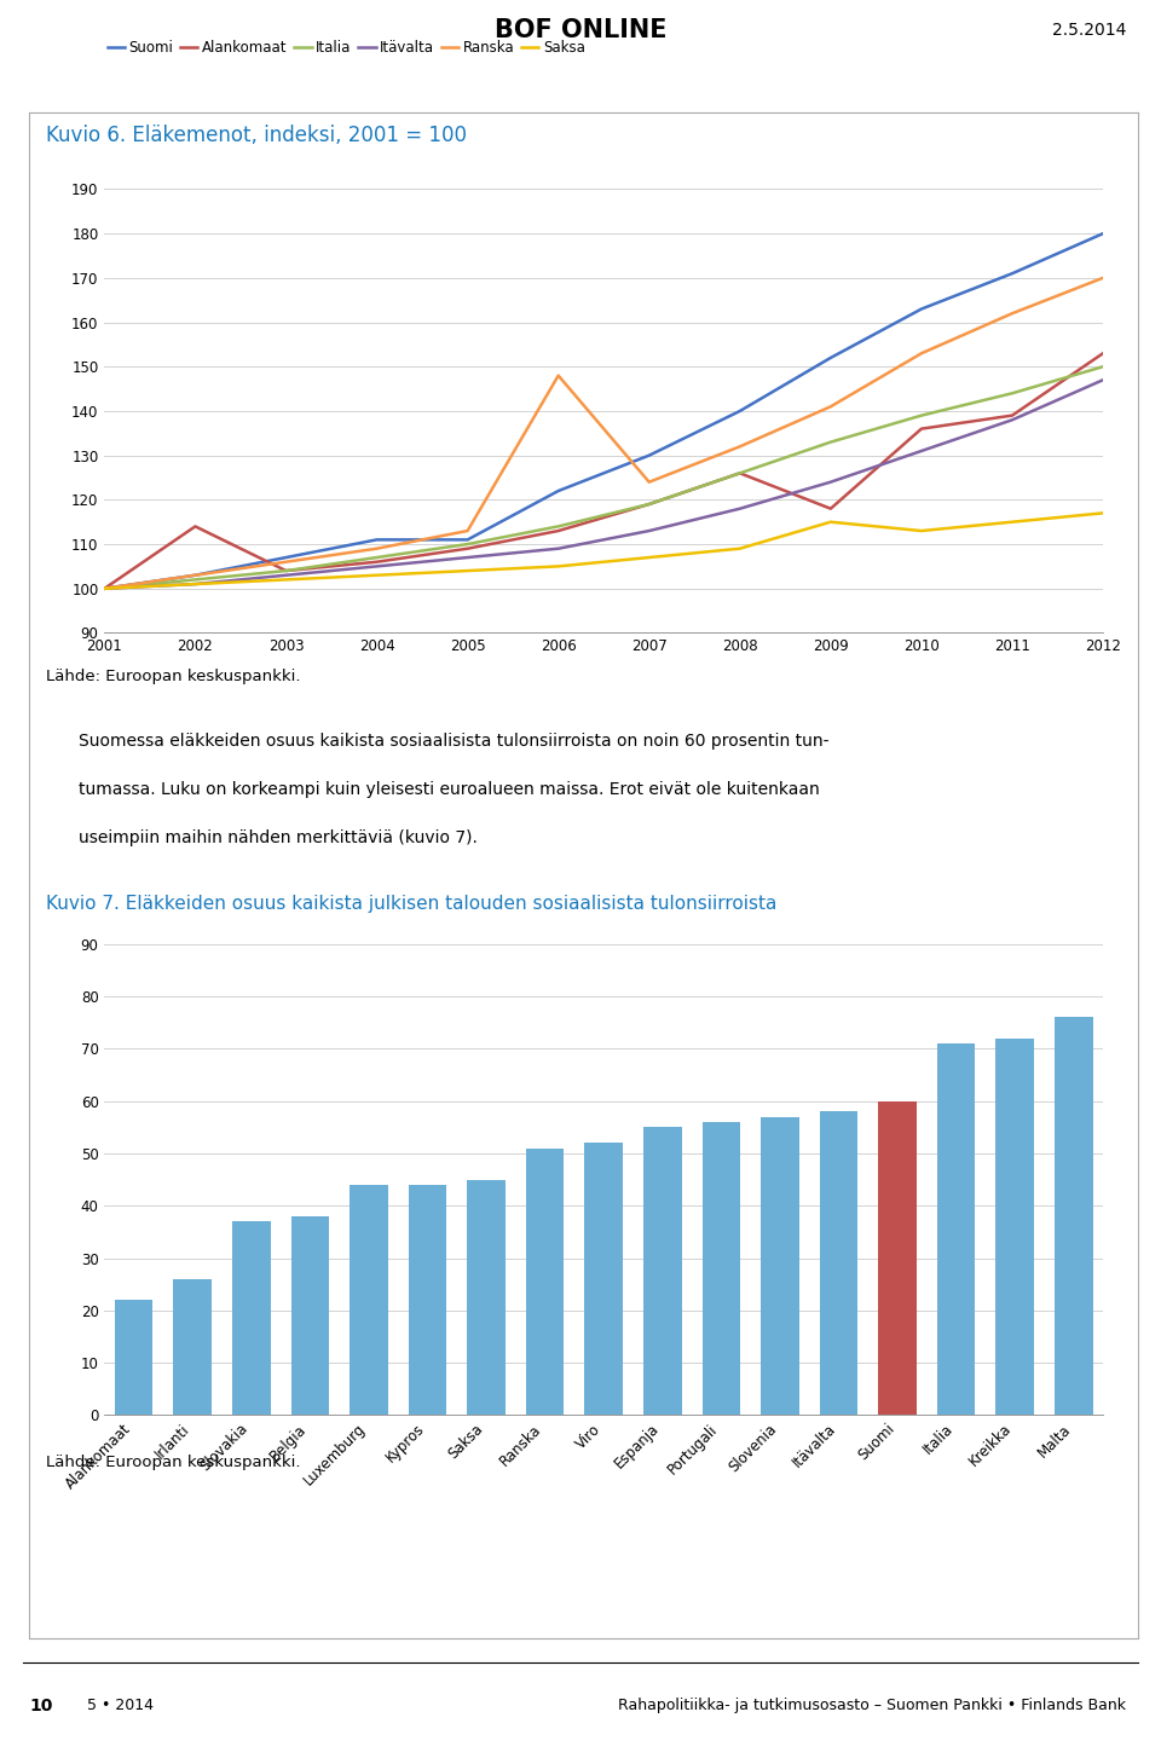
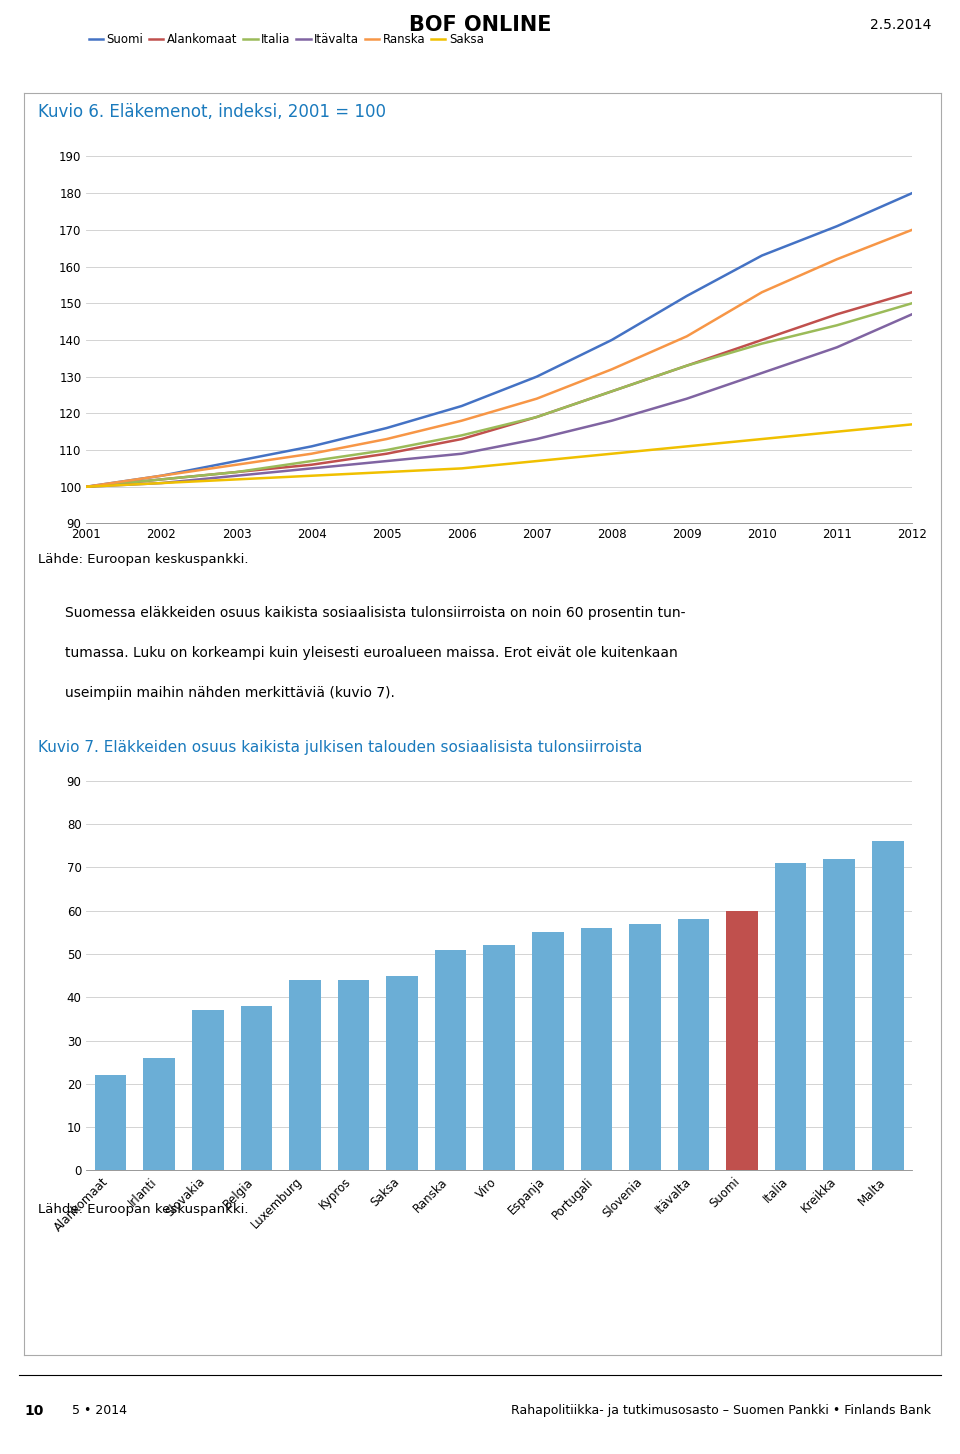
Alankomaat/2002: 114 -> 102
Suomi/2005: 111 -> 116
Ranska/2006: 148 -> 118
Alankomaat/2009: 118 -> 133
Saksa/2009: 115 -> 111
Alankomaat/2010: 136 -> 140
Alankomaat/2011: 139 -> 147
